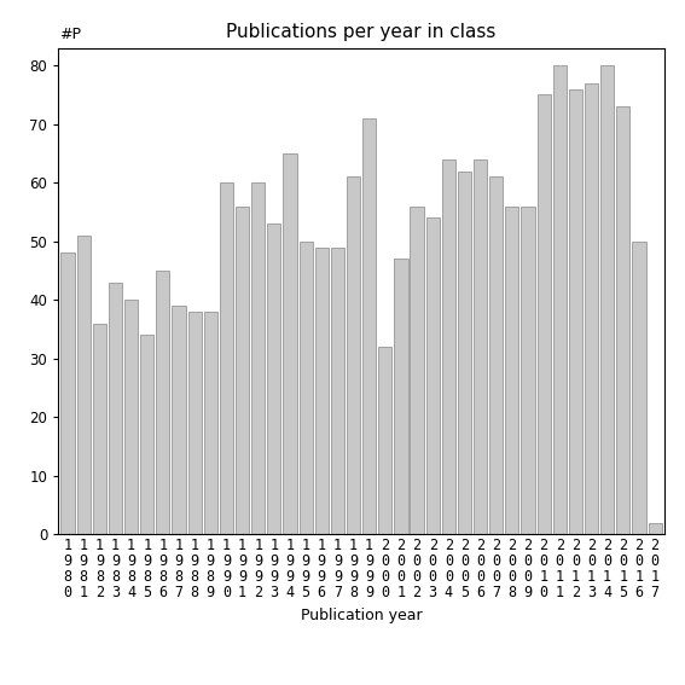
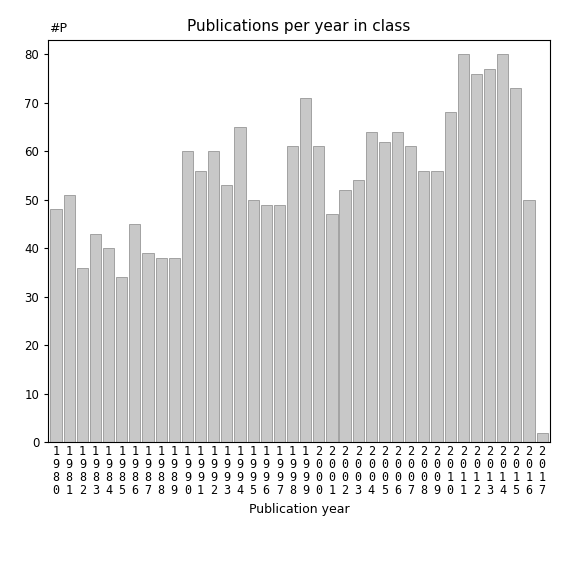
2 0 0 0: 32 -> 61
2 0 0 2: 56 -> 52
2 0 1 0: 75 -> 68
